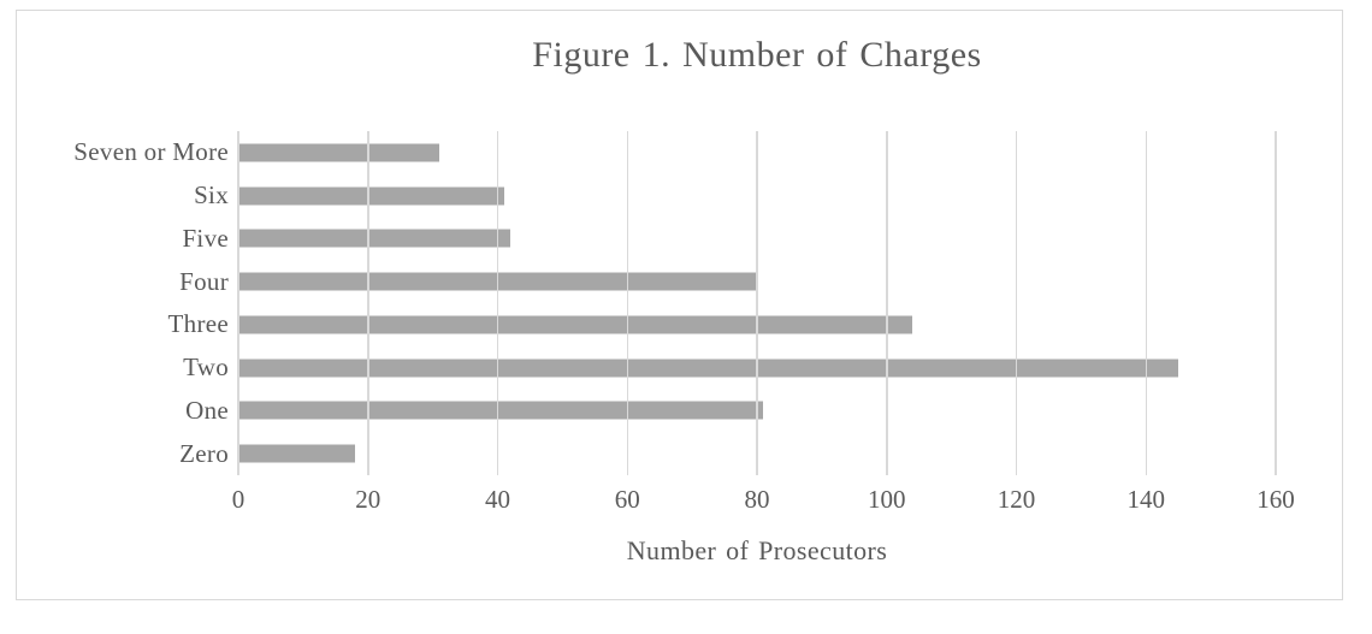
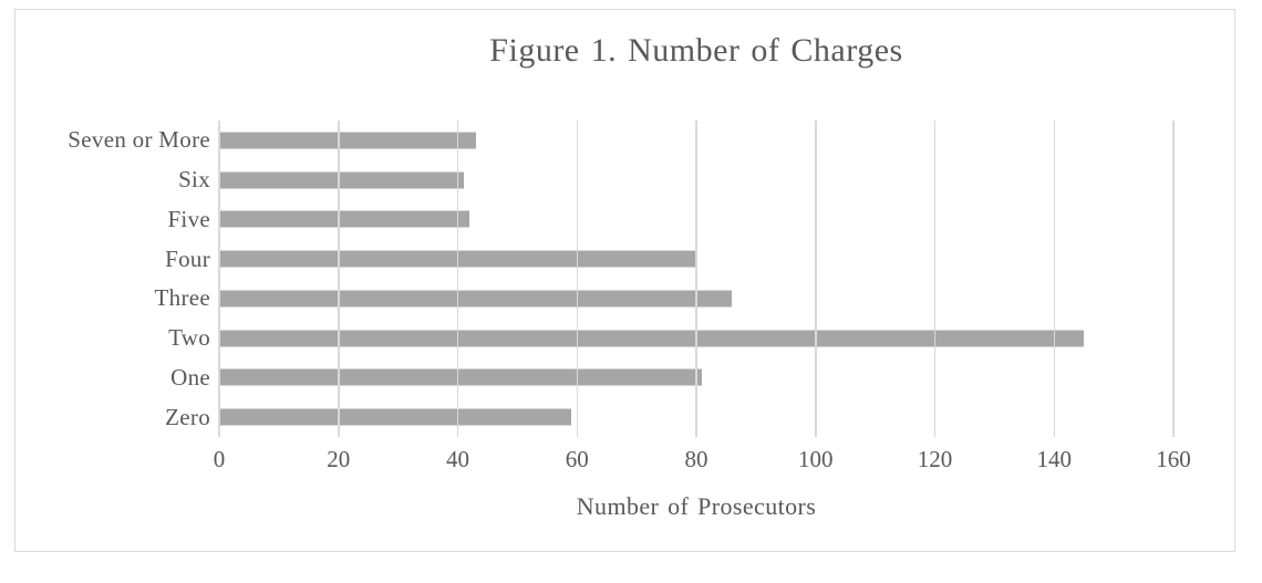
Seven or More: 31 -> 43
Three: 104 -> 86
Zero: 18 -> 59
